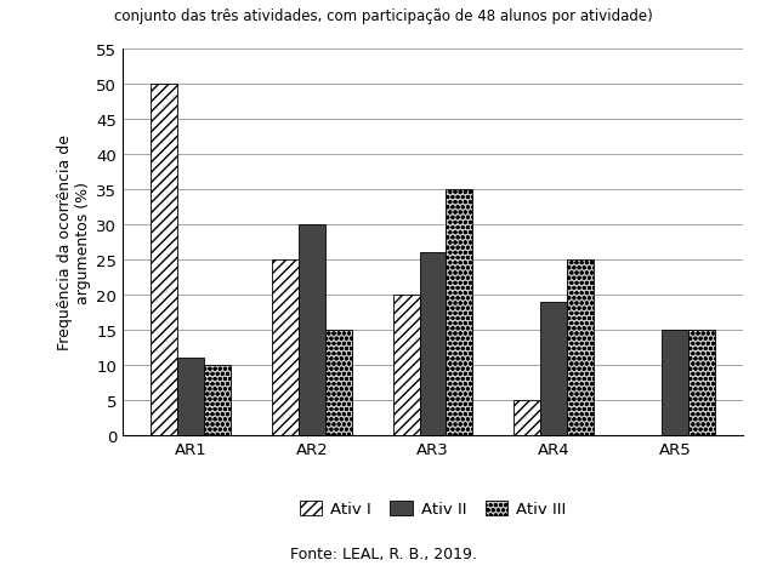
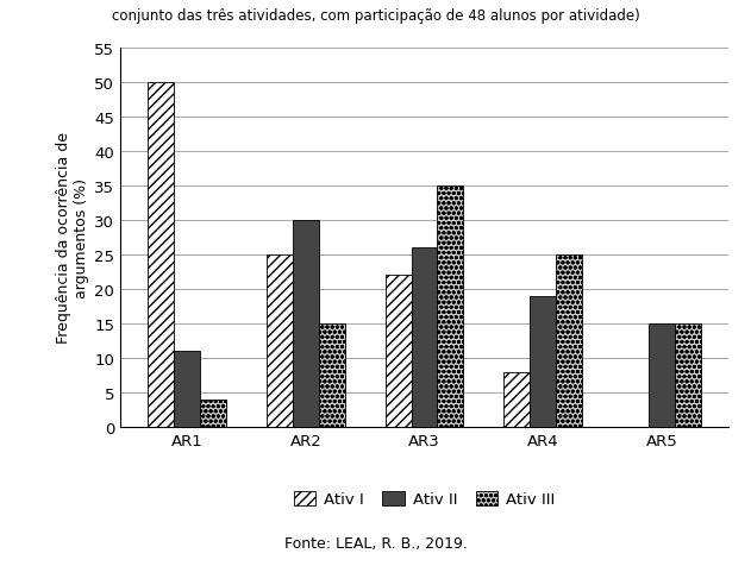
Ativ III/AR1: 10 -> 4
Ativ I/AR3: 20 -> 22
Ativ I/AR4: 5 -> 8
